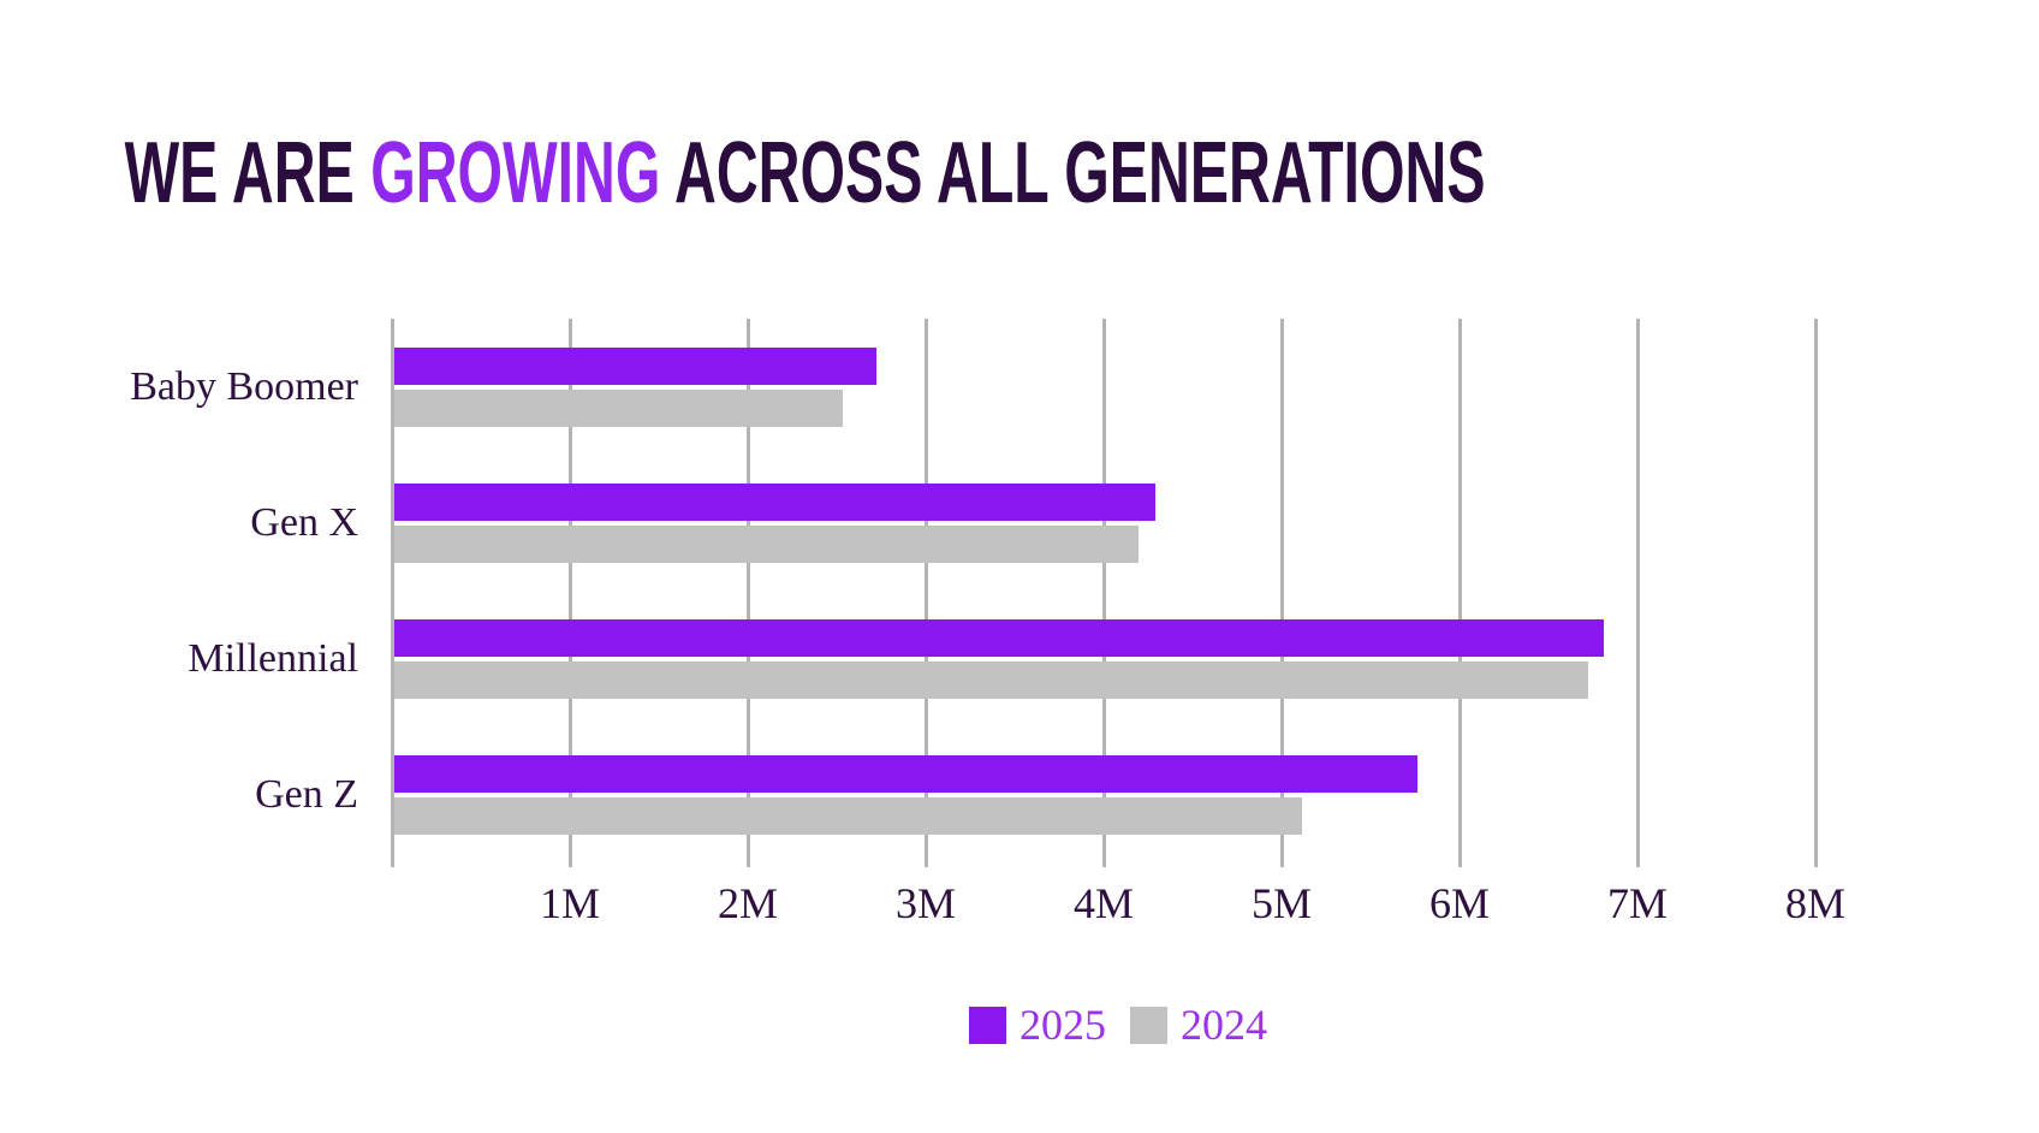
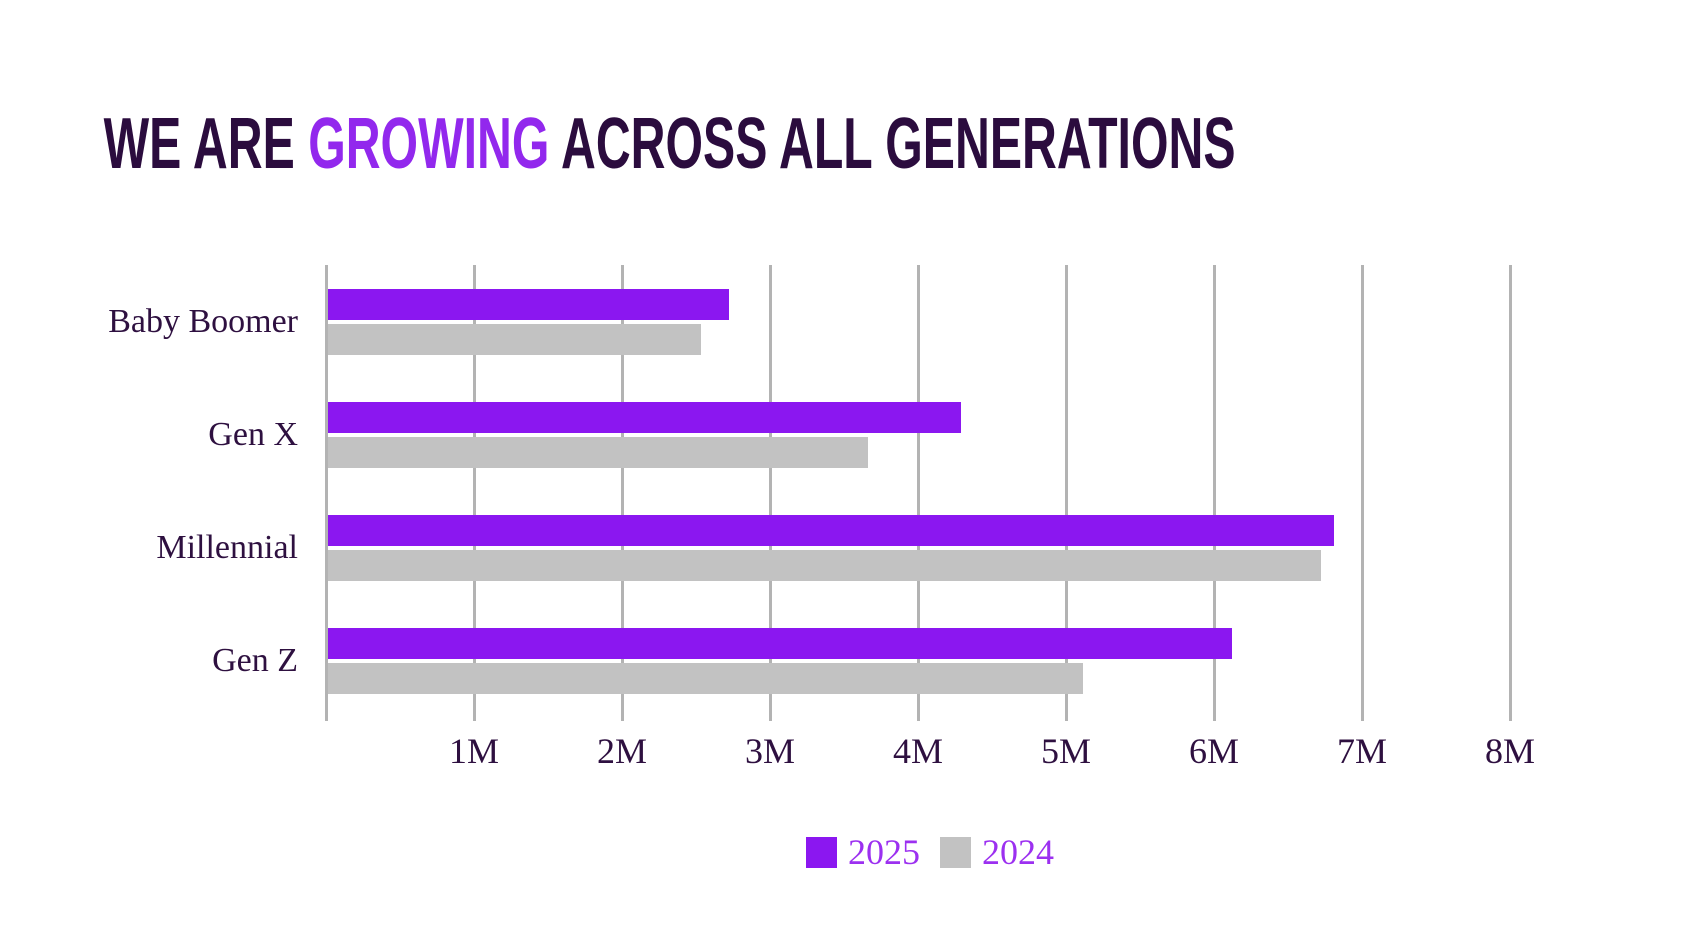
2024/Gen X: 4.18M -> 3.65M
2025/Gen Z: 5.75M -> 6.11M
